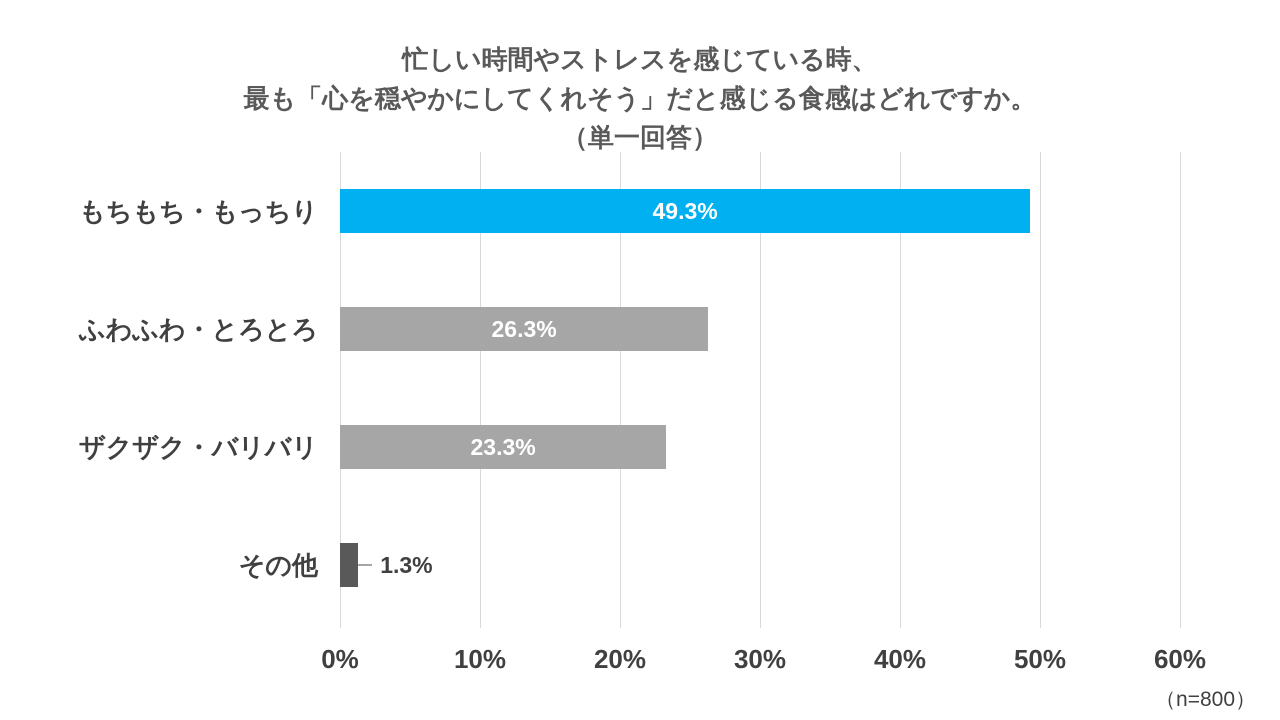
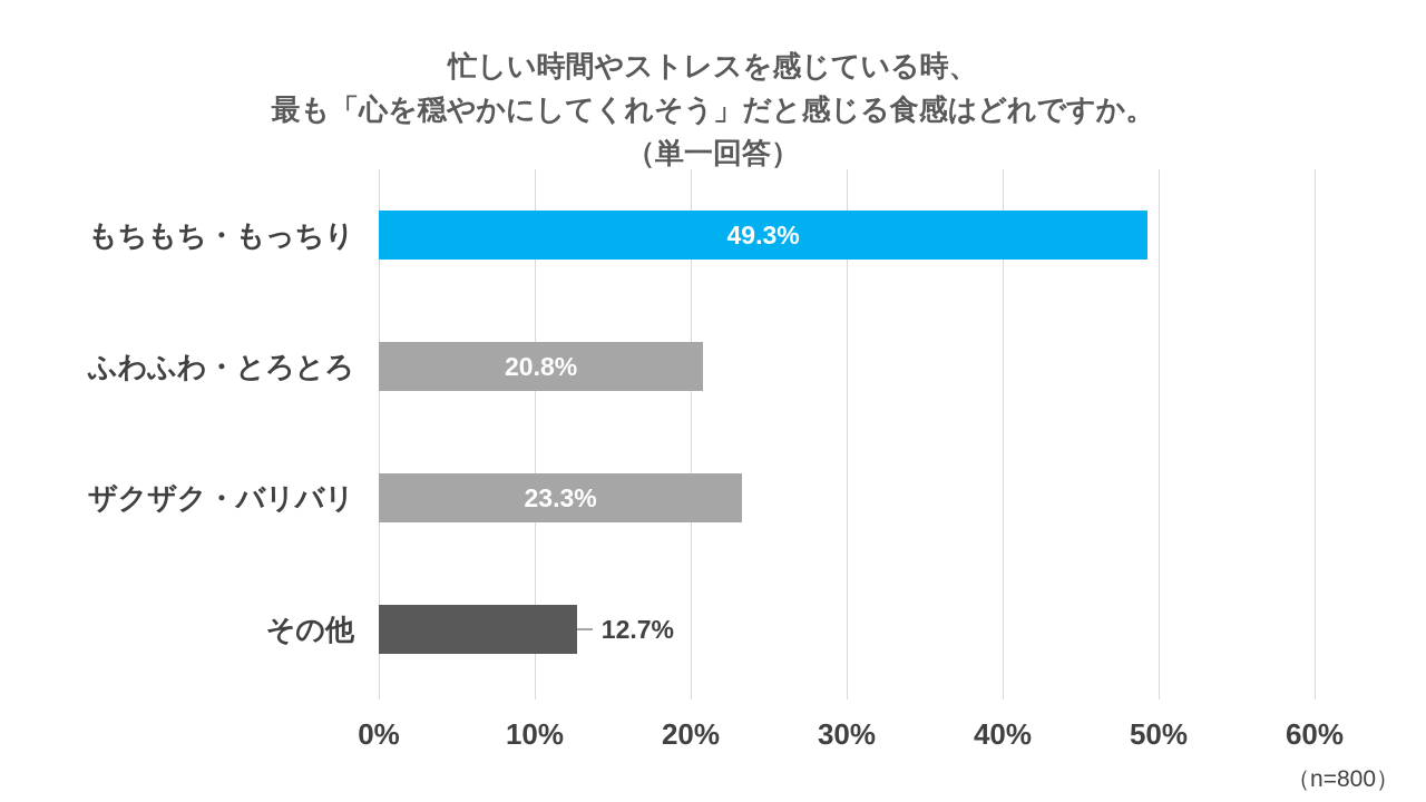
ふわふわ・とろとろ: 26.3% -> 20.8%
その他: 1.3% -> 12.7%
